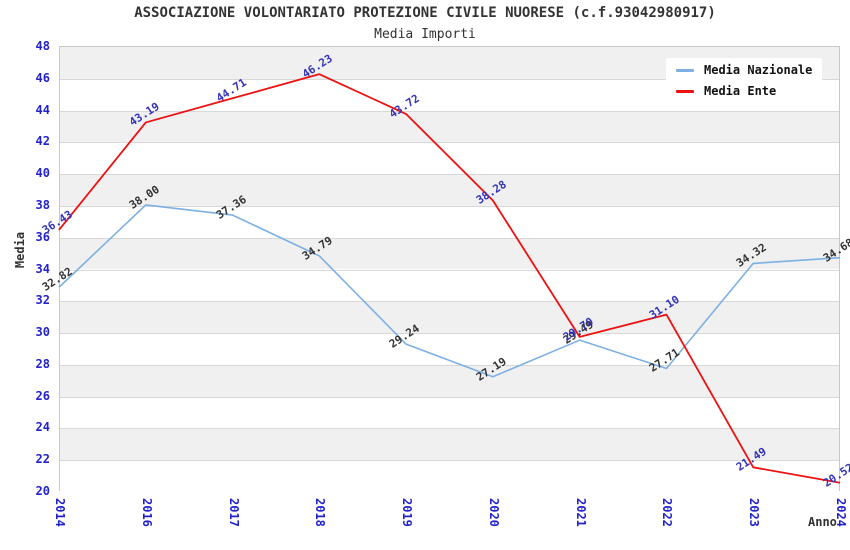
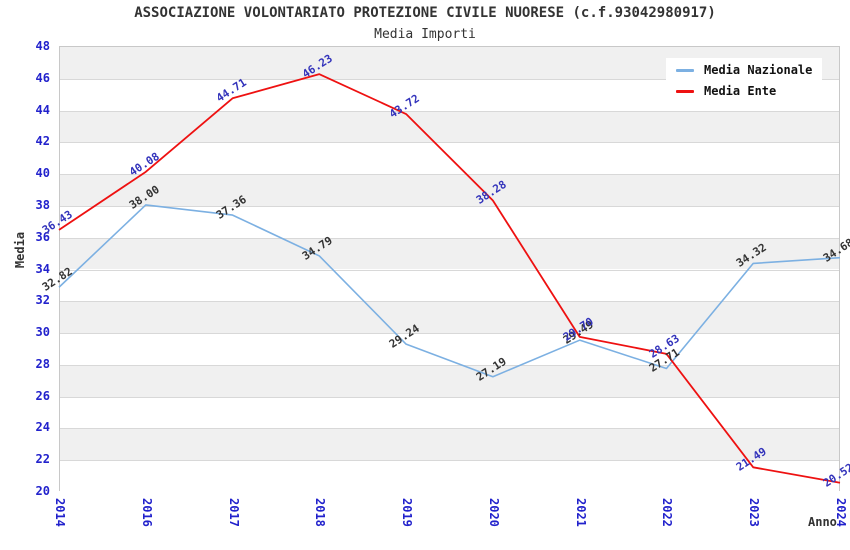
Media Ente/2016: 43.19 -> 40.08
Media Ente/2022: 31.10 -> 28.63
